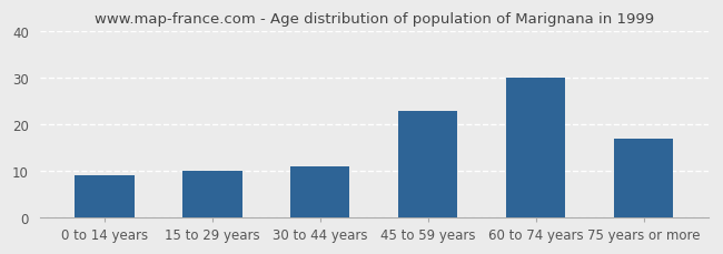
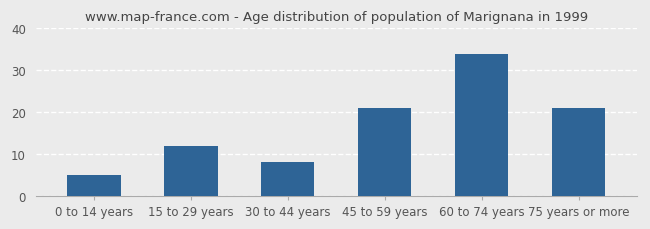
0 to 14 years: 9 -> 5
15 to 29 years: 10 -> 12
30 to 44 years: 11 -> 8
45 to 59 years: 23 -> 21
60 to 74 years: 30 -> 34
75 years or more: 17 -> 21
